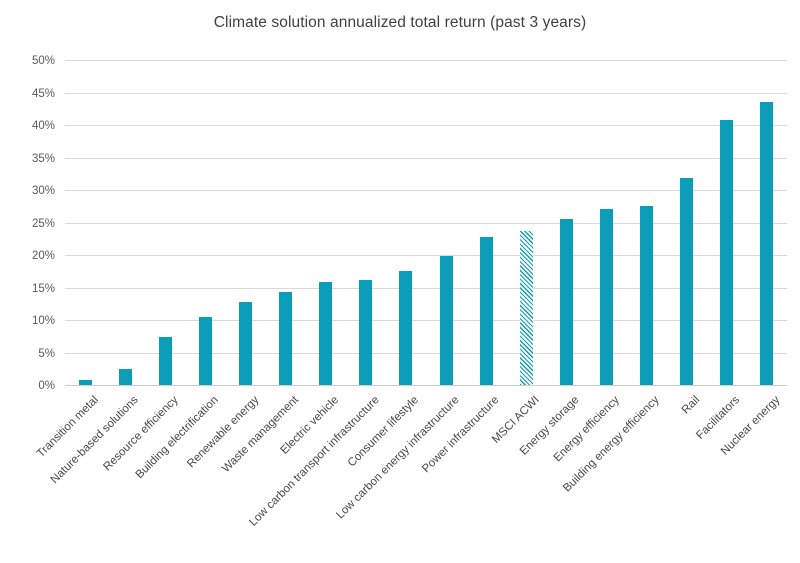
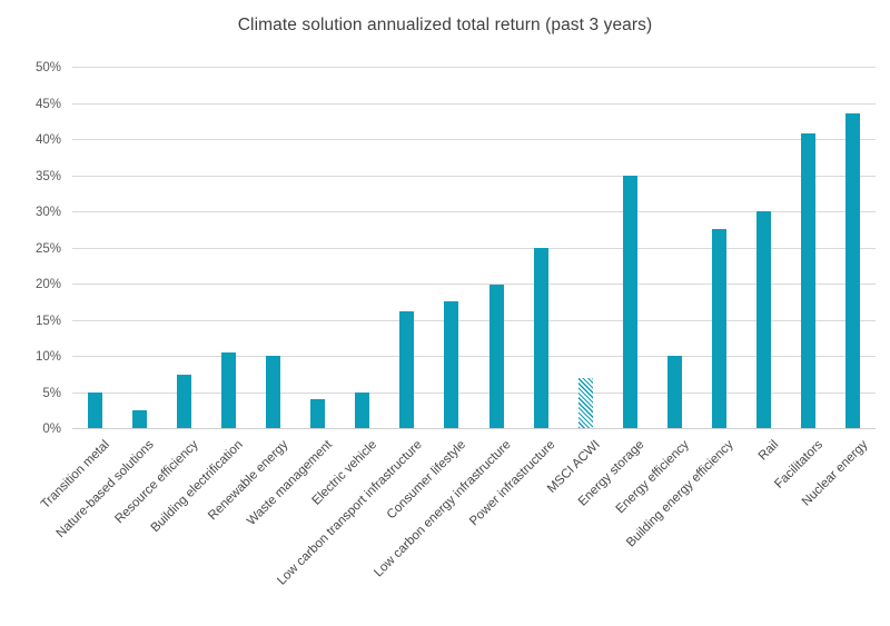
Transition metal: 1% -> 5%
Renewable energy: 13% -> 10%
Waste management: 14% -> 4%
Electric vehicle: 16% -> 5%
Power infrastructure: 23% -> 25%
MSCI ACWI: 24% -> 7%
Energy storage: 26% -> 35%
Energy efficiency: 27% -> 10%
Rail: 32% -> 30%
